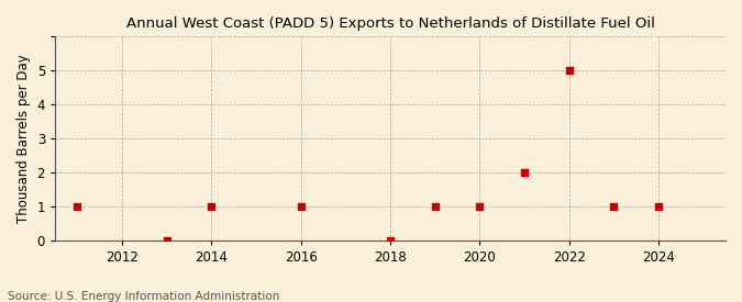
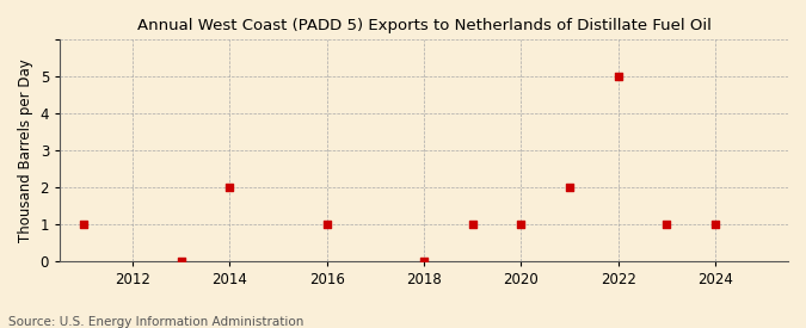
2014: 1 -> 2
